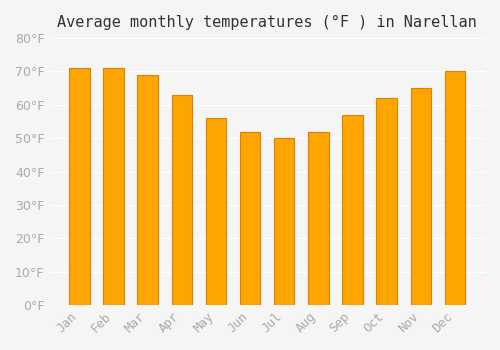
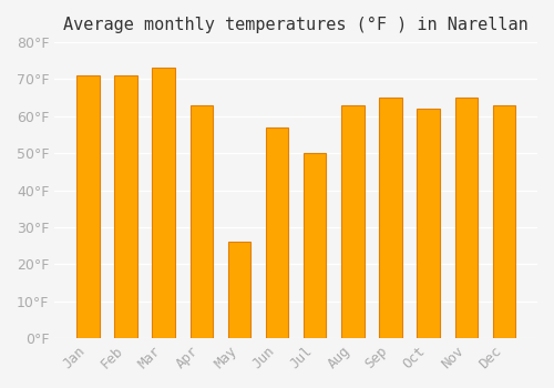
Mar: 69°F -> 73°F
May: 56°F -> 26°F
Jun: 52°F -> 57°F
Aug: 52°F -> 63°F
Sep: 57°F -> 65°F
Dec: 70°F -> 63°F
